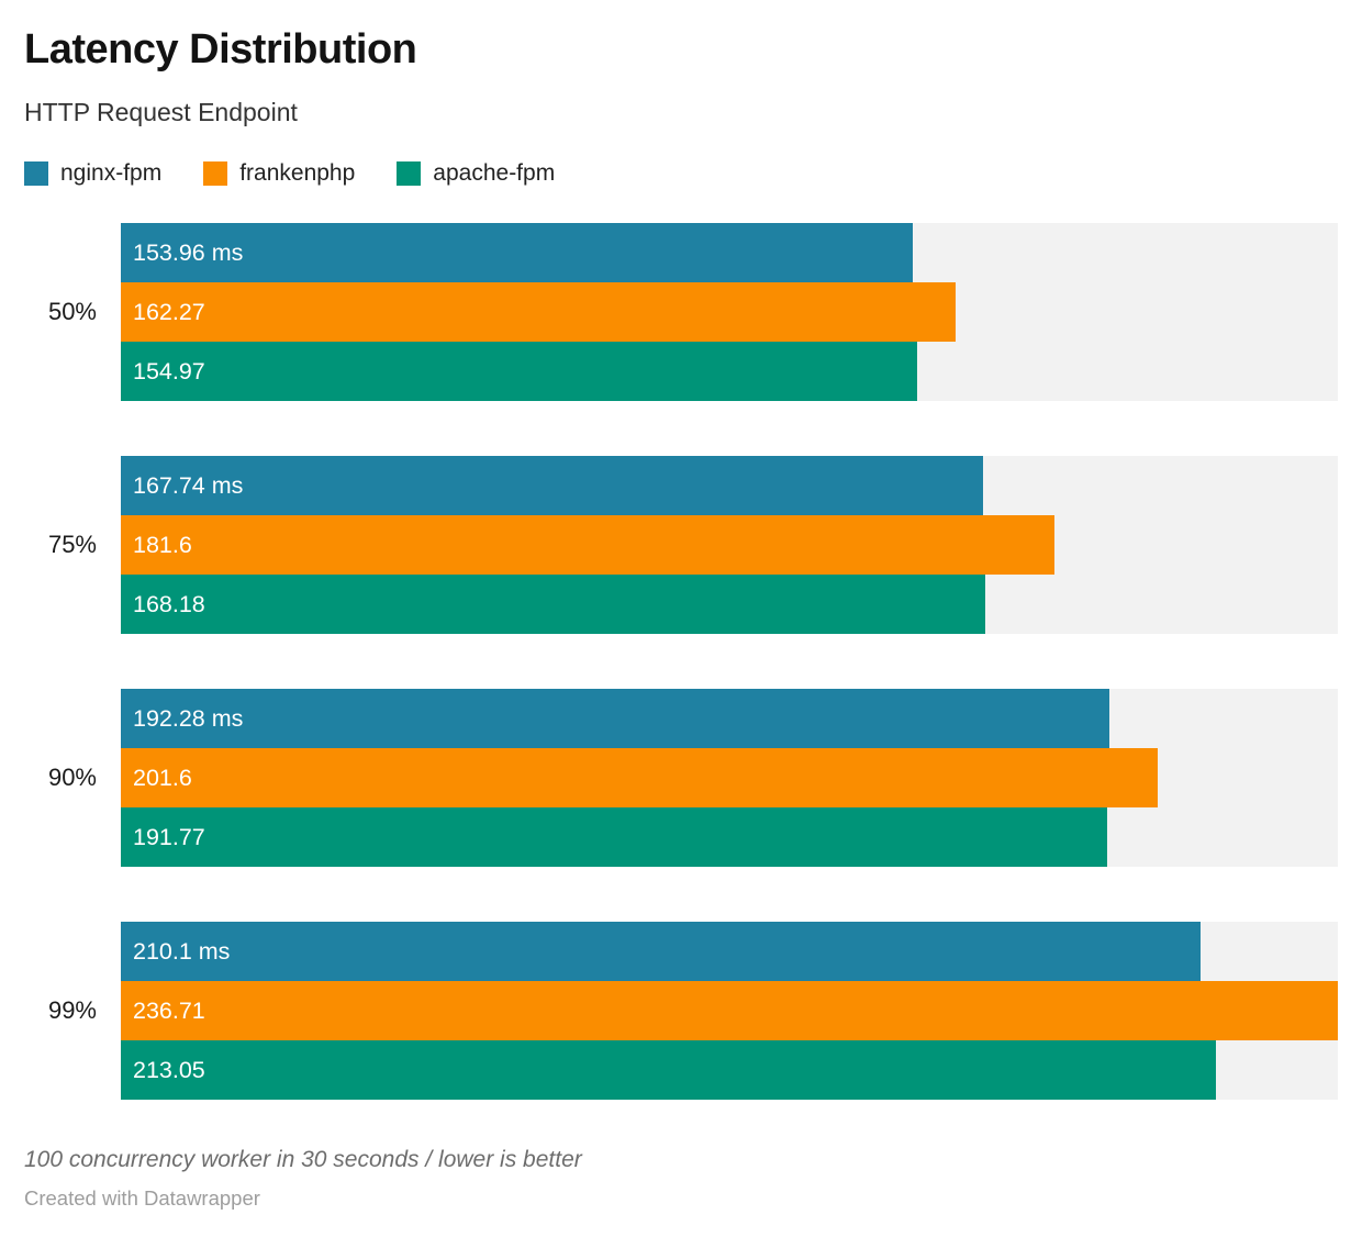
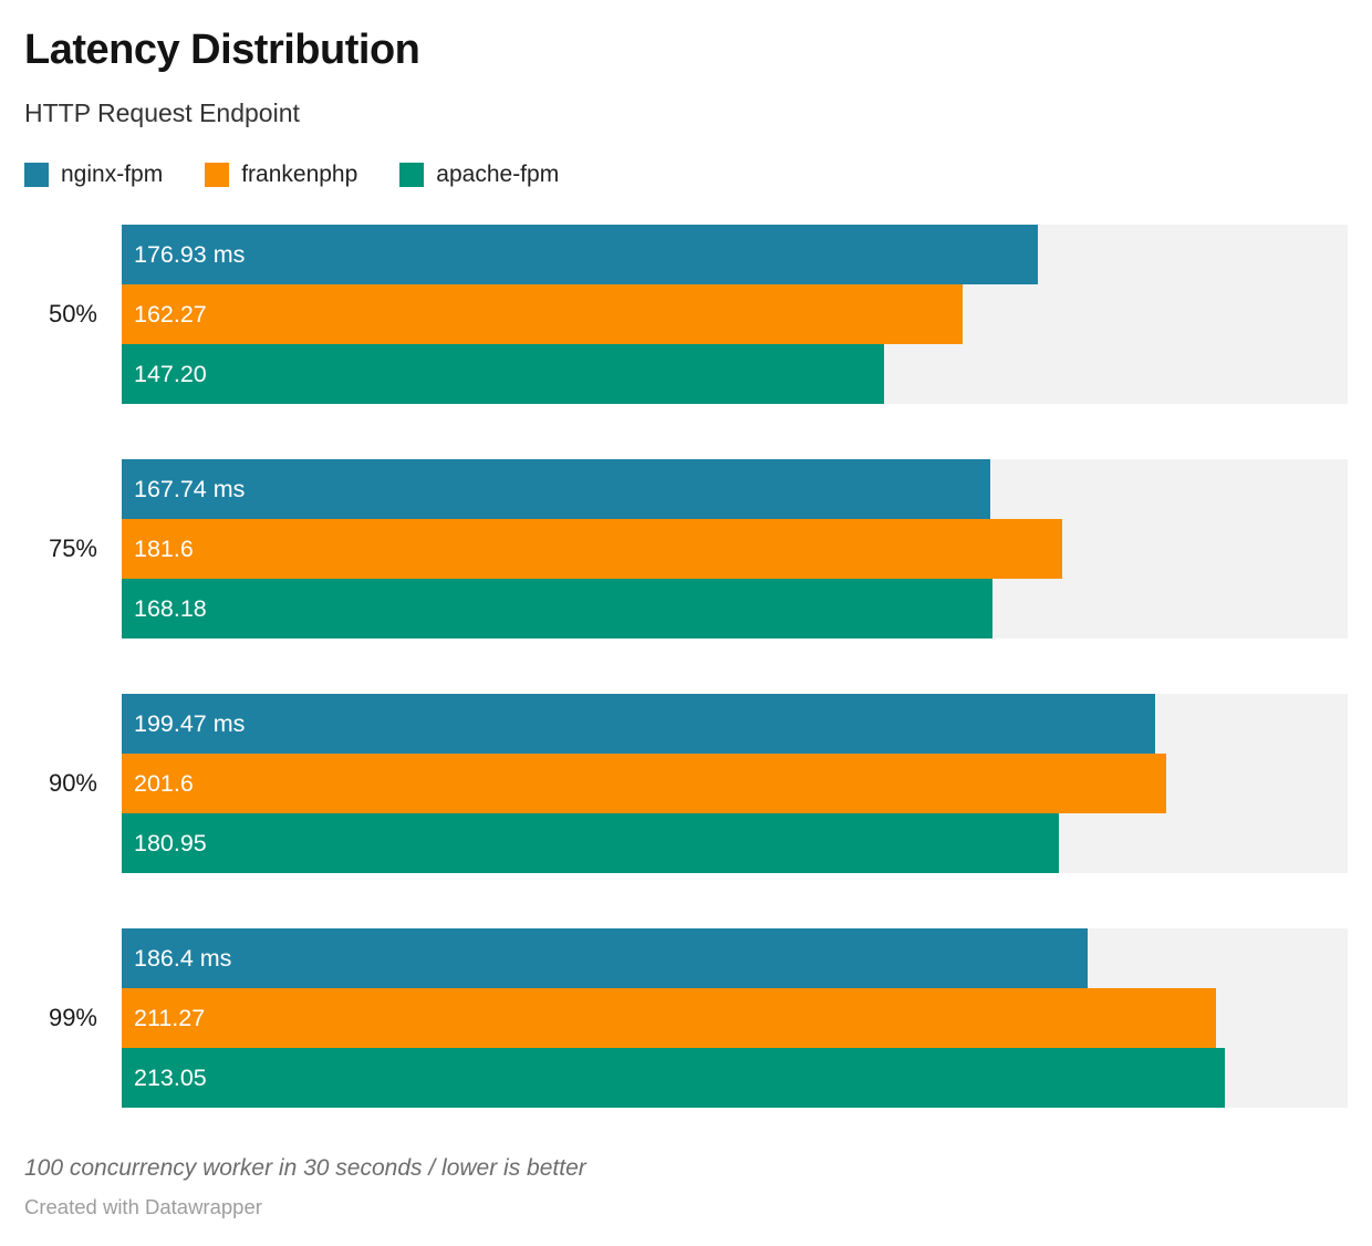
nginx-fpm/50%: 153.96 -> 176.93
apache-fpm/50%: 154.97 -> 147.20
nginx-fpm/90%: 192.28 -> 199.47
apache-fpm/90%: 191.77 -> 180.95
nginx-fpm/99%: 210.1 -> 186.4
frankenphp/99%: 236.71 -> 211.27
